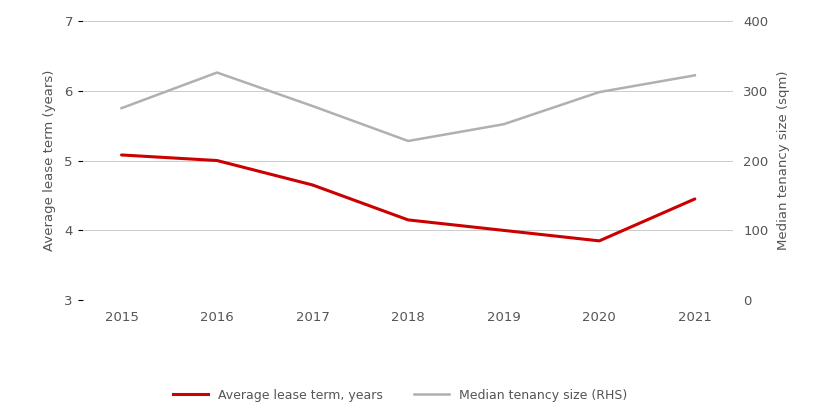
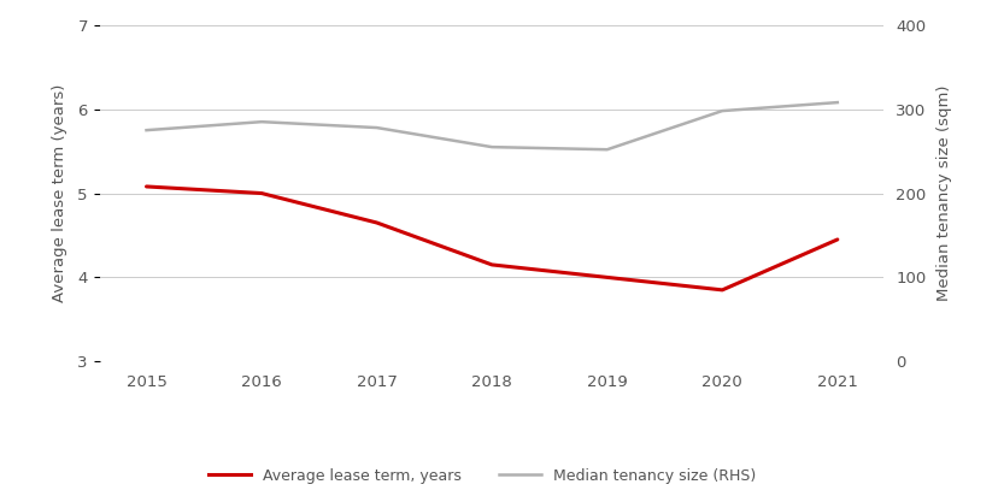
Median tenancy size (RHS)/2016: 326 -> 285
Median tenancy size (RHS)/2018: 228 -> 255
Median tenancy size (RHS)/2021: 322 -> 308
